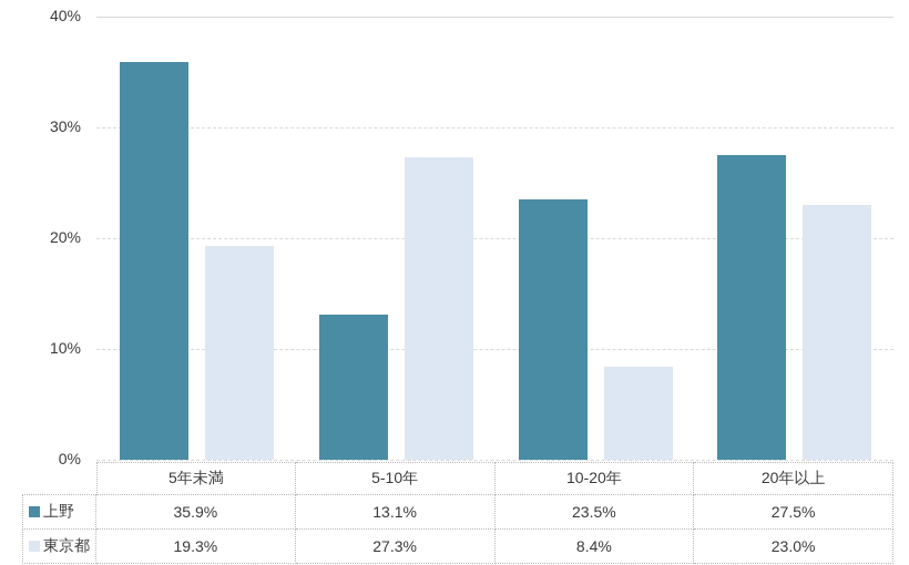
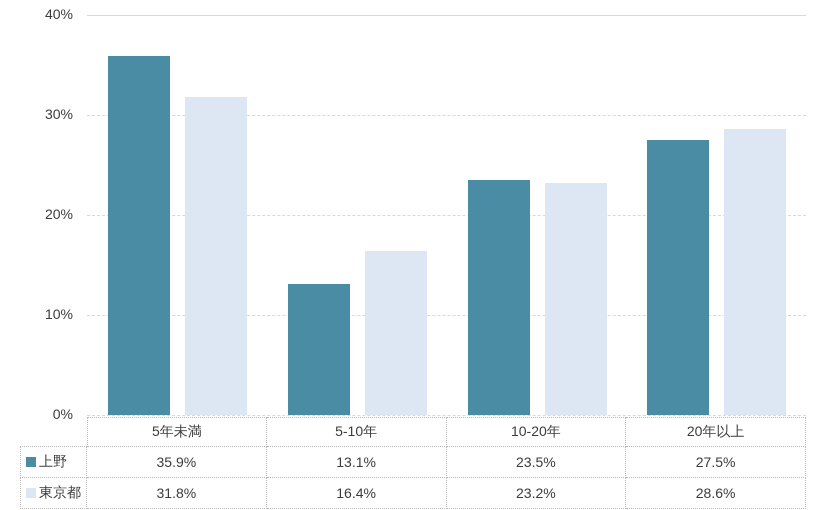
東京都/5年未満: 19.3% -> 31.8%
東京都/5-10年: 27.3% -> 16.4%
東京都/10-20年: 8.4% -> 23.2%
東京都/20年以上: 23.0% -> 28.6%
